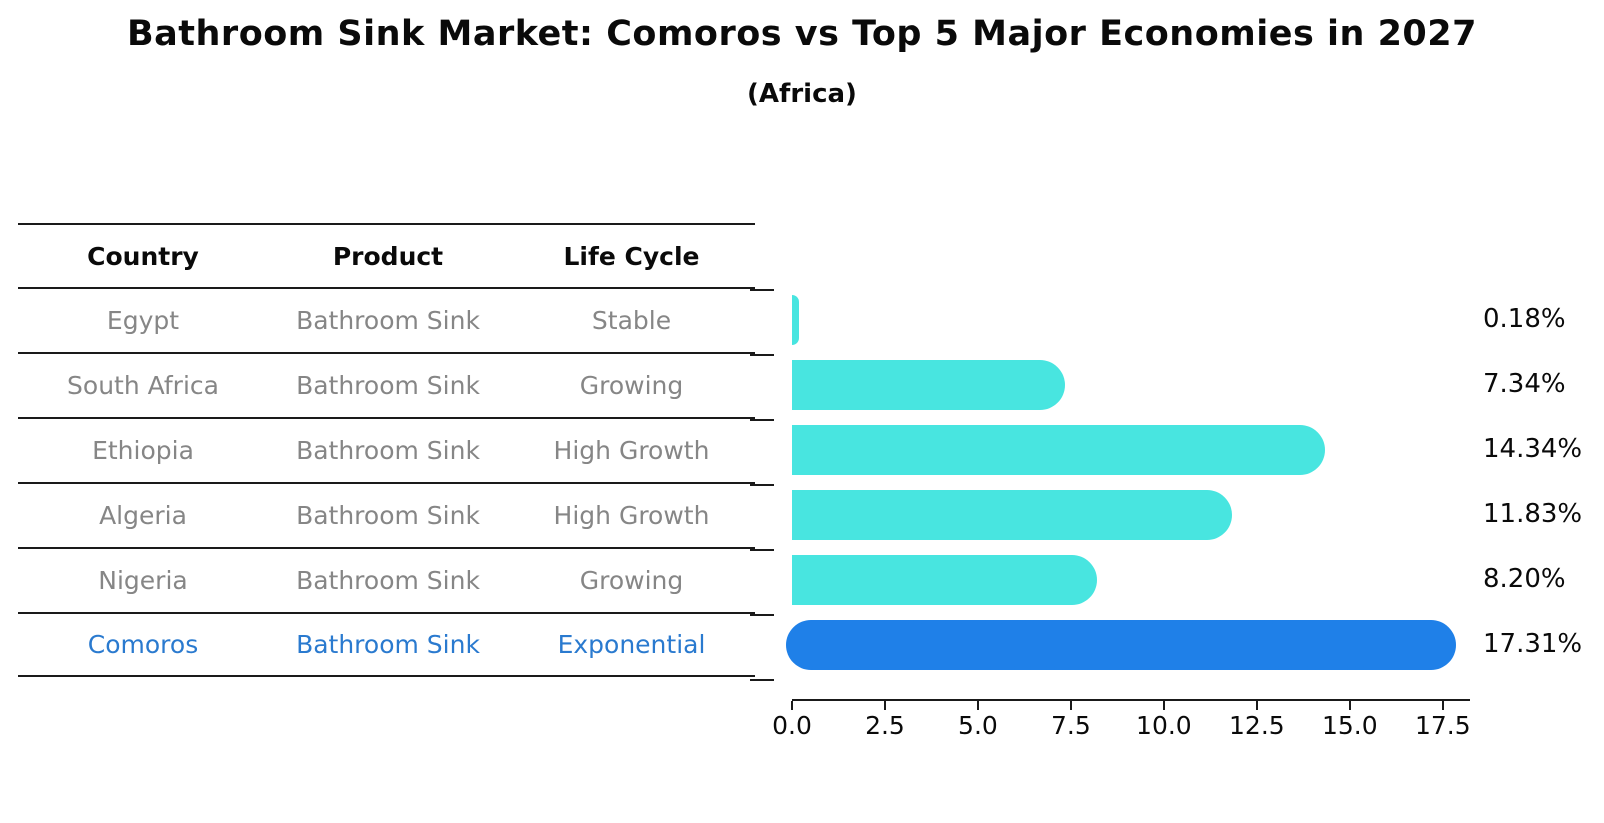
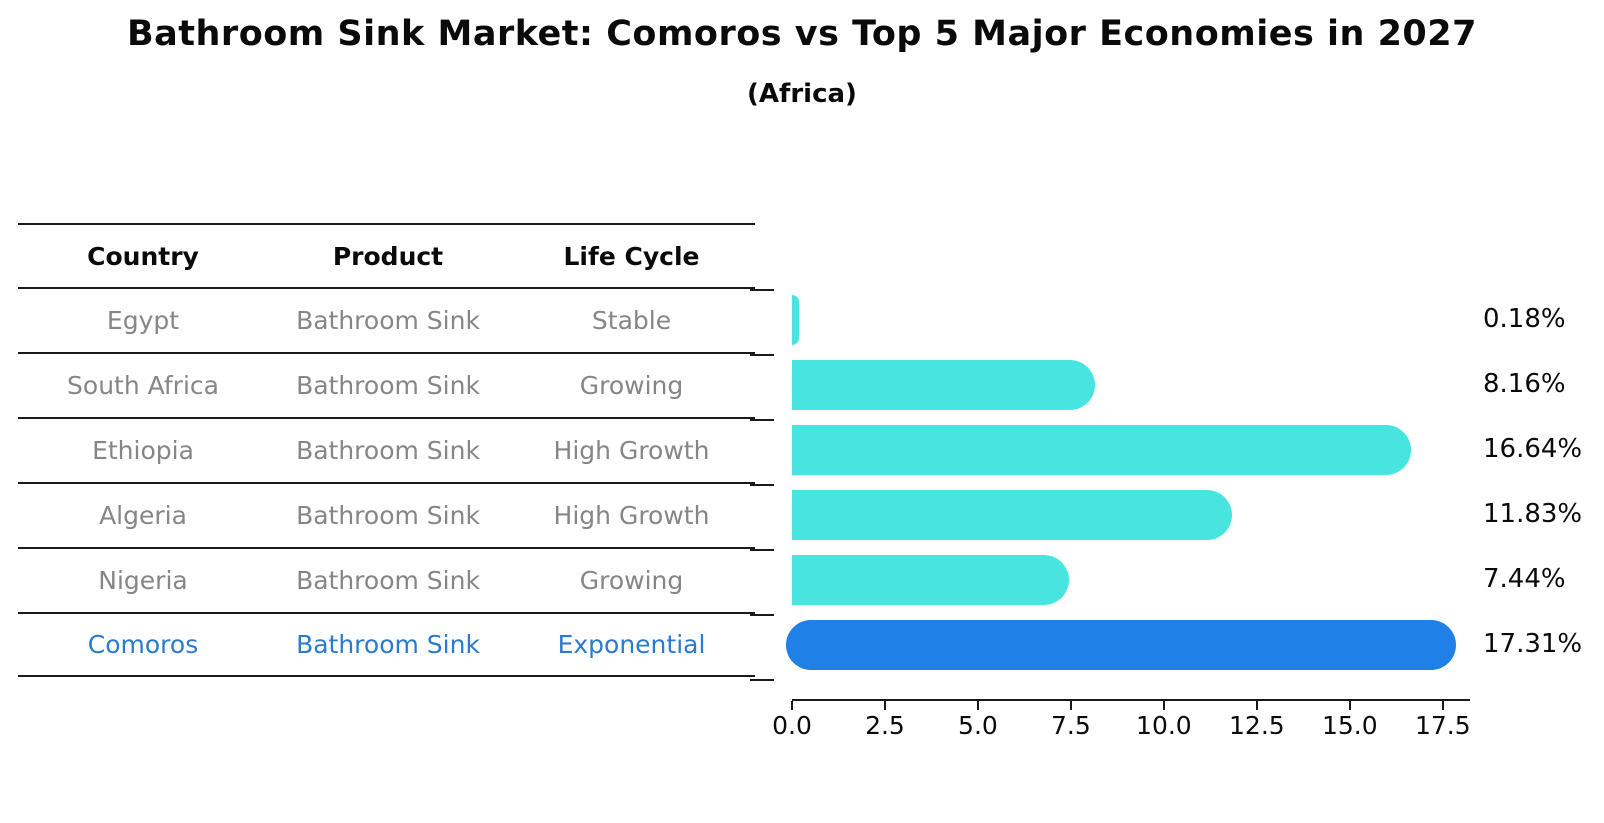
South Africa: 7.34% -> 8.16%
Ethiopia: 14.34% -> 16.64%
Nigeria: 8.20% -> 7.44%
